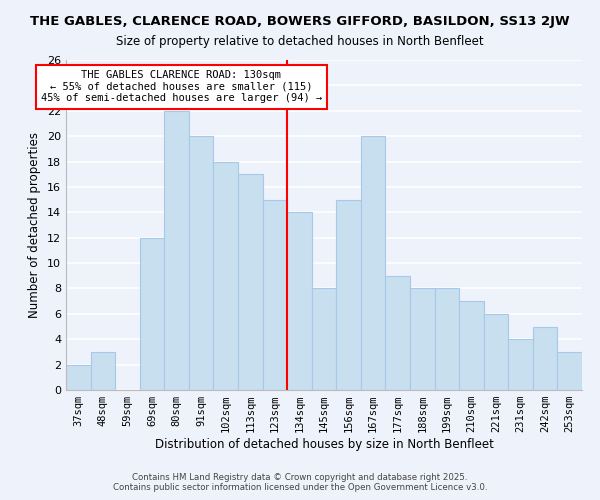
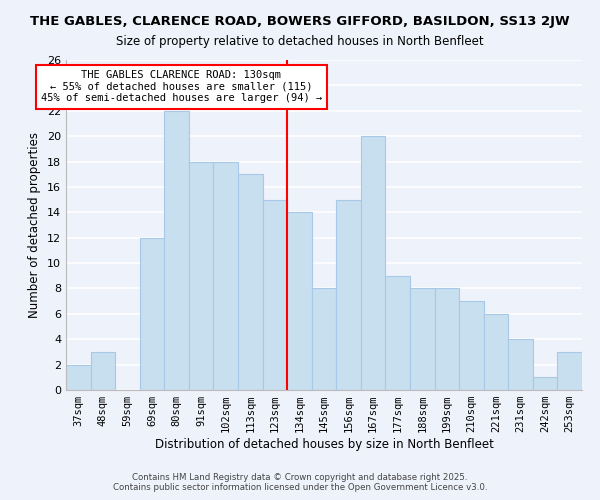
91sqm: 20 -> 18
242sqm: 5 -> 1
